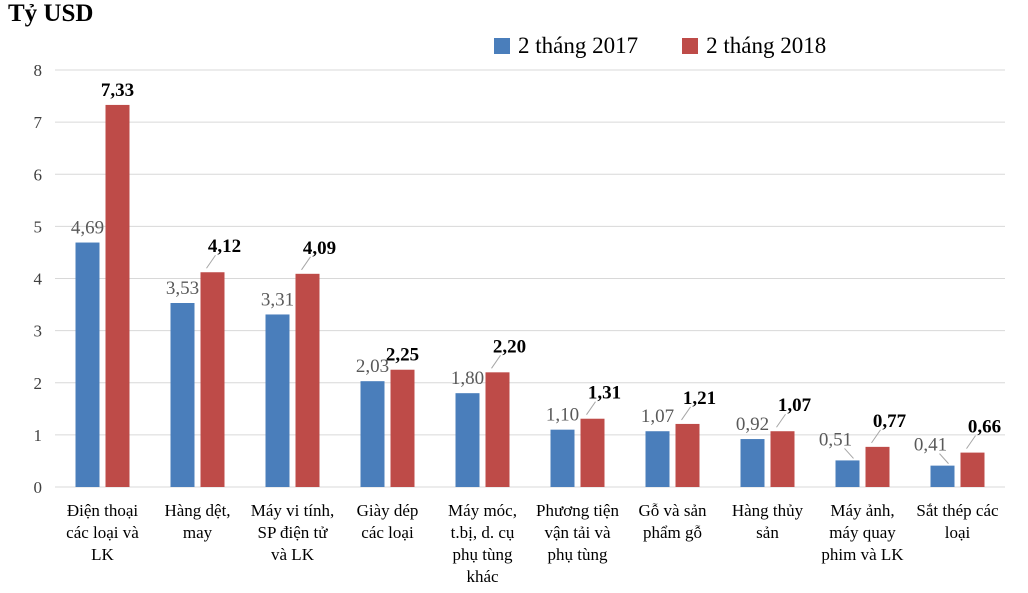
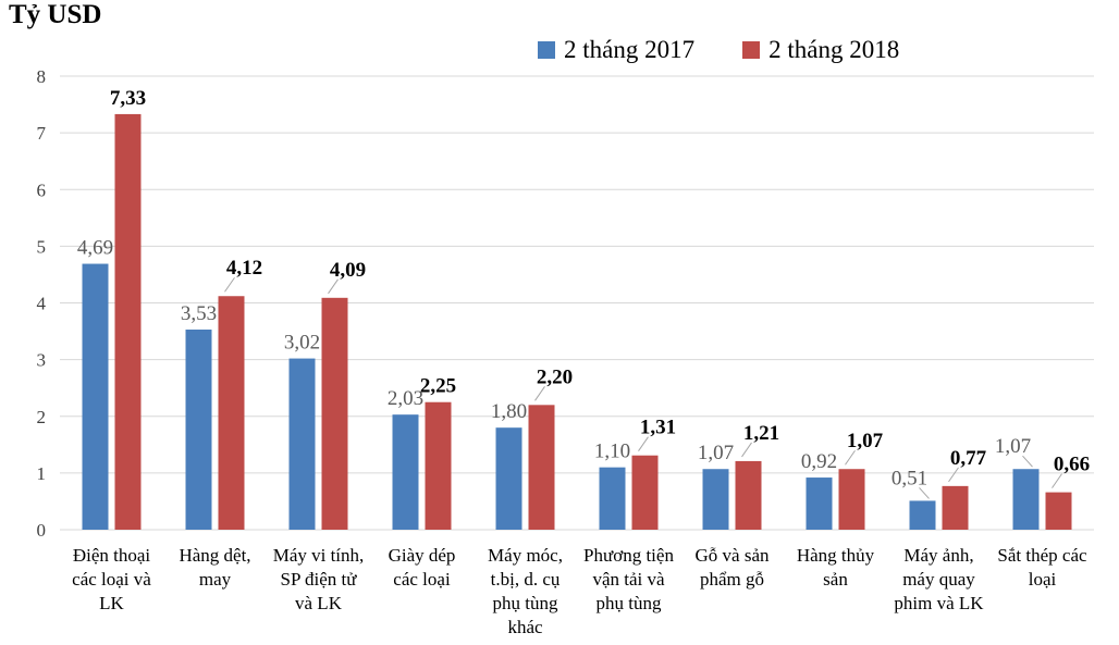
2 tháng 2017/Máy vi tính, SP điện tử và LK: 3,31 -> 3,02
2 tháng 2017/Sắt thép các loại: 0,41 -> 1,07
